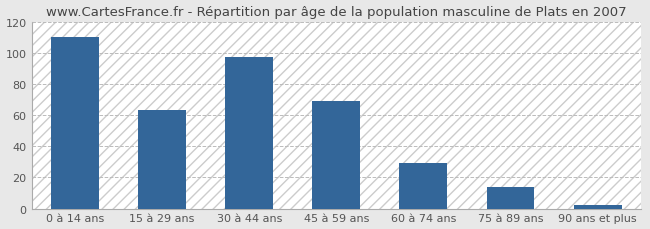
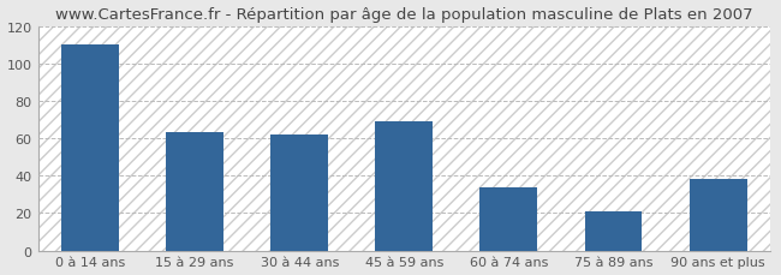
30 à 44 ans: 97 -> 62
60 à 74 ans: 29 -> 34
75 à 89 ans: 14 -> 21
90 ans et plus: 2 -> 38
